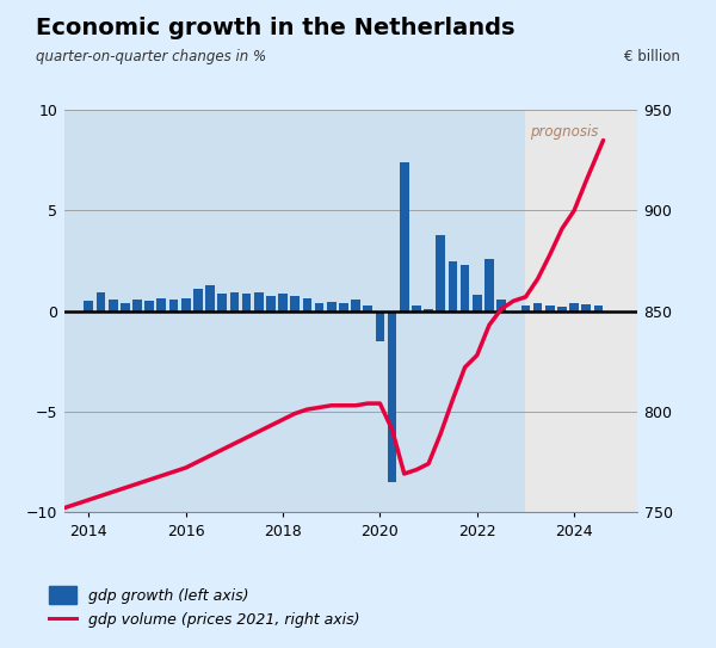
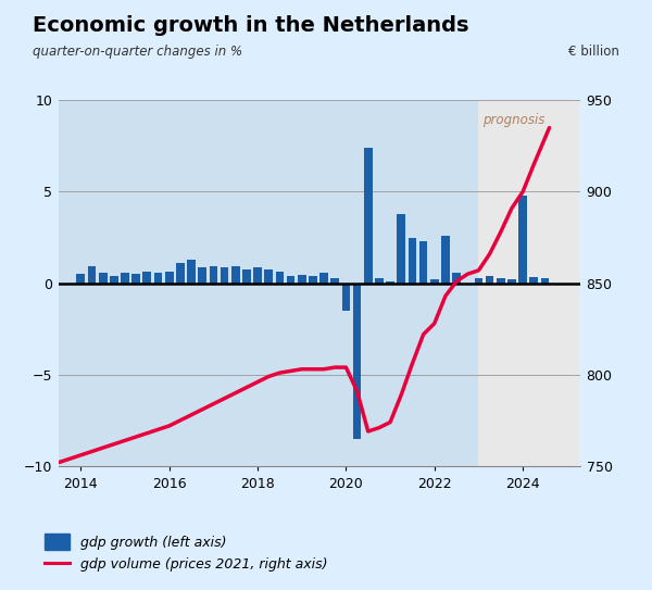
gdp growth (left axis)/2022: 0.8 -> 0.2
gdp growth (left axis)/2024: 0.4 -> 4.8
